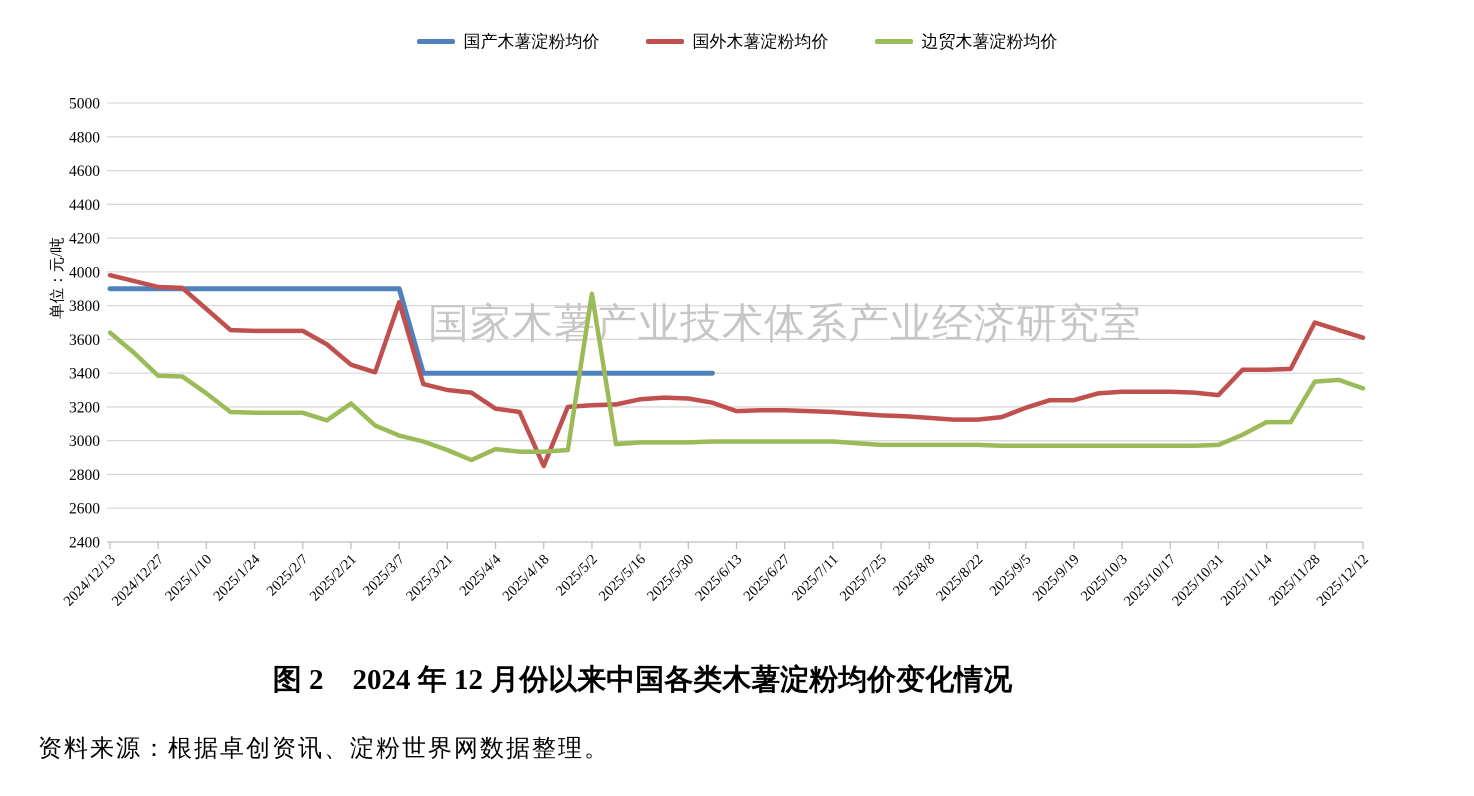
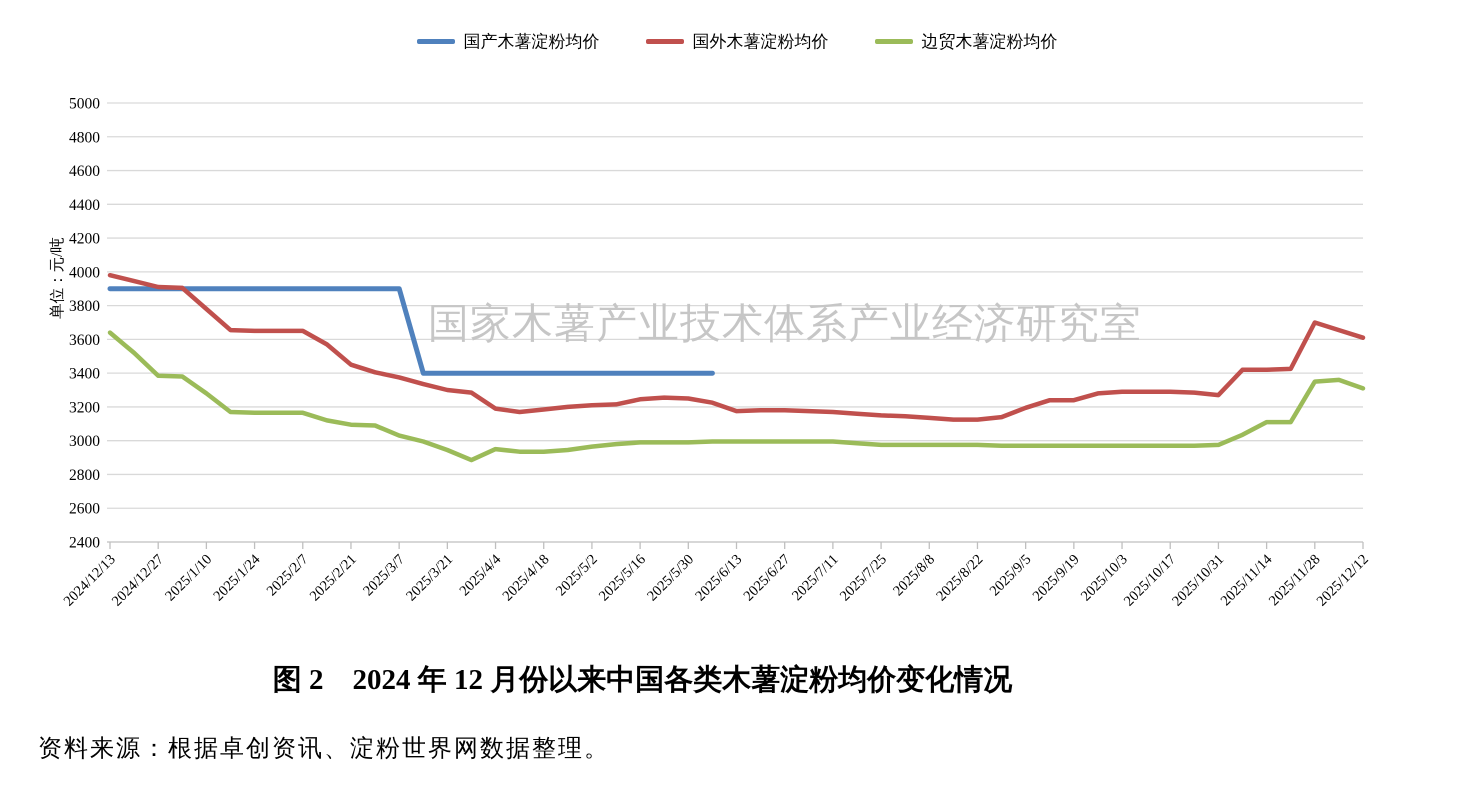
边贸木薯淀粉均价/2025/2/21: 3220 -> 3100
国外木薯淀粉均价/2025/3/7: 3820 -> 3380
国外木薯淀粉均价/2025/4/18: 2850 -> 3180
边贸木薯淀粉均价/2025/5/2: 3870 -> 2960
